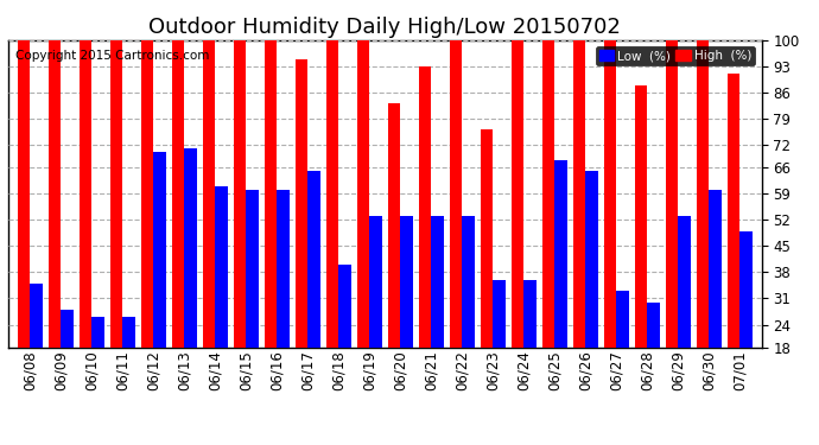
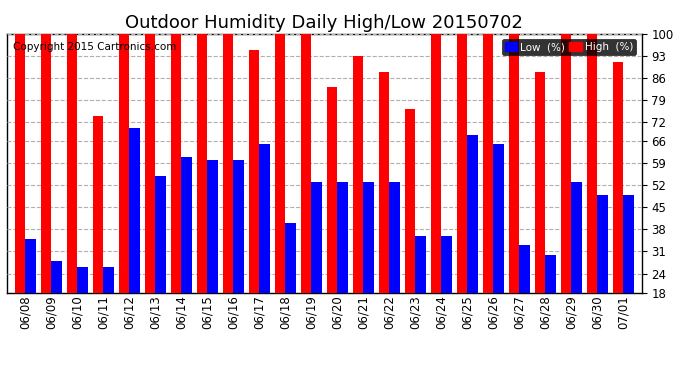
High (%)/06/11: 100 -> 74
Low (%)/06/13: 71 -> 55
High (%)/06/22: 100 -> 88
Low (%)/06/30: 60 -> 49
